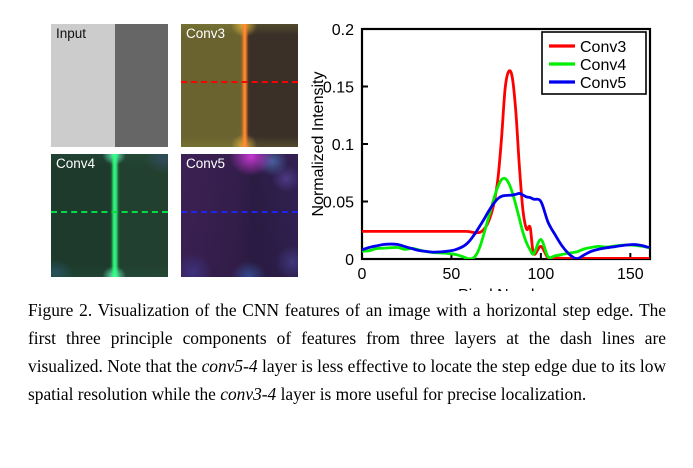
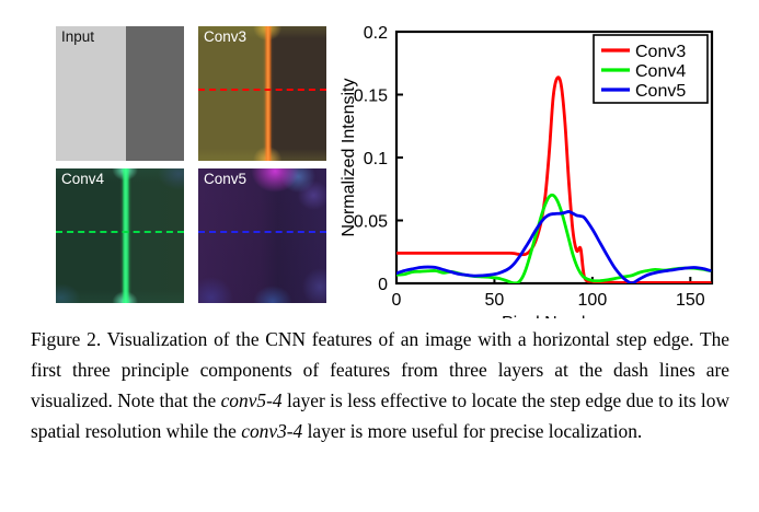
Conv3/100: 0.011 -> 0.002
Conv4/100: 0.017 -> 0.002
Conv5/100: 0.050 -> 0.043
